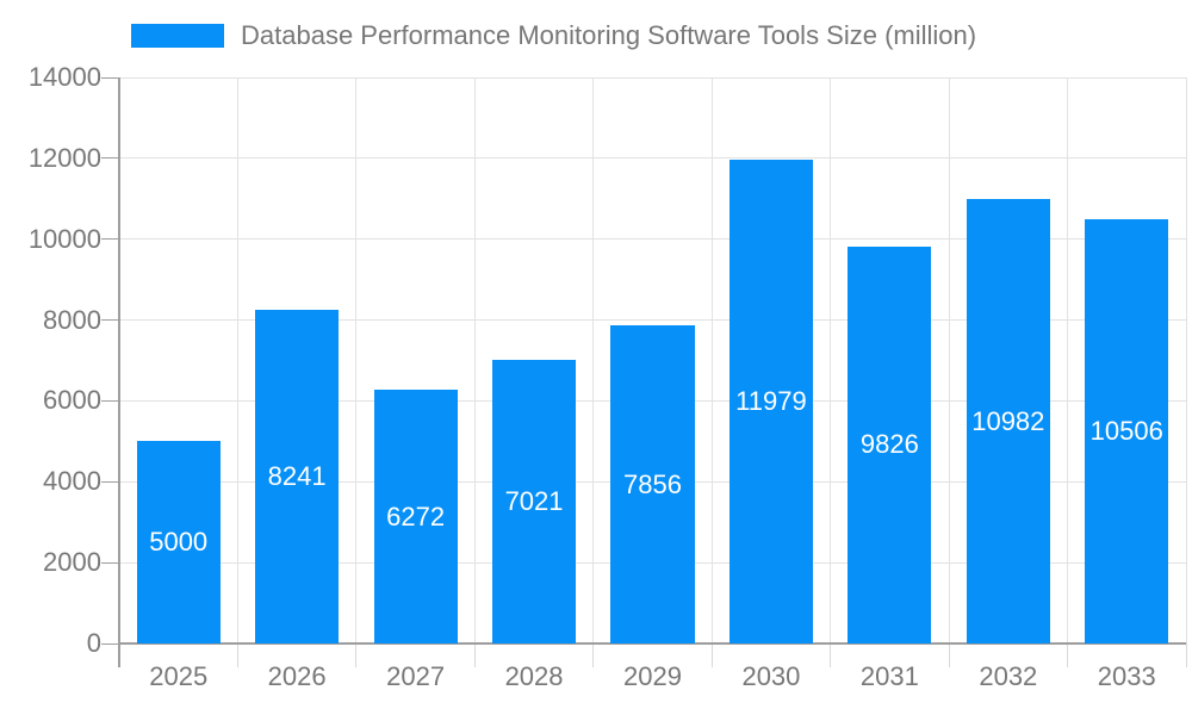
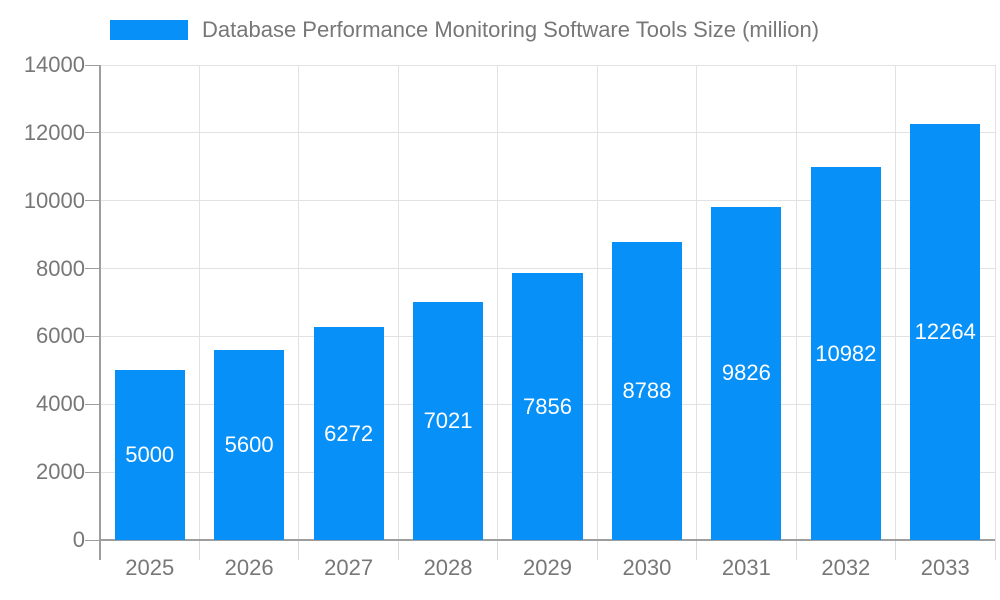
2026: 8241 -> 5600
2030: 11979 -> 8788
2033: 10506 -> 12264
